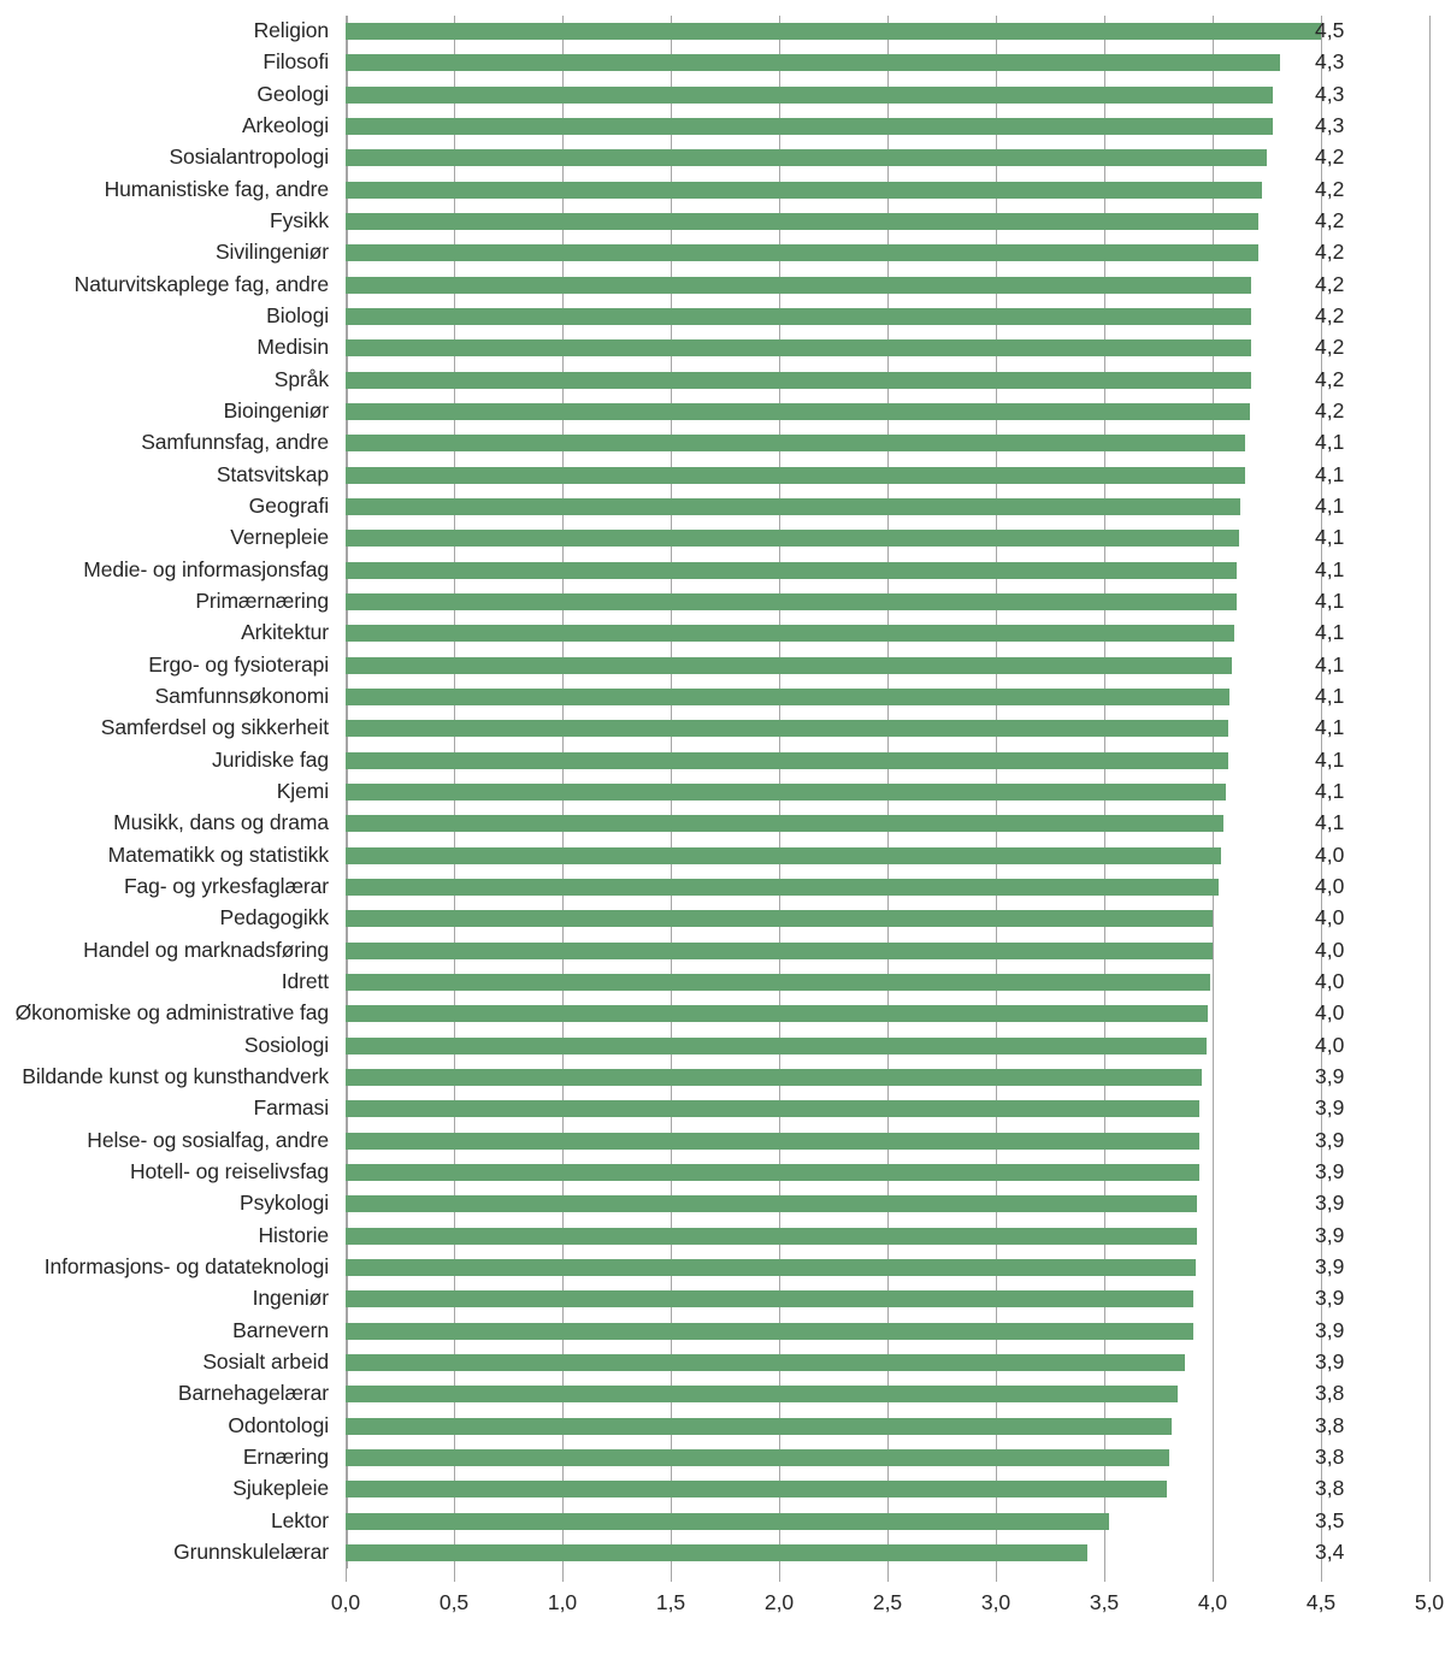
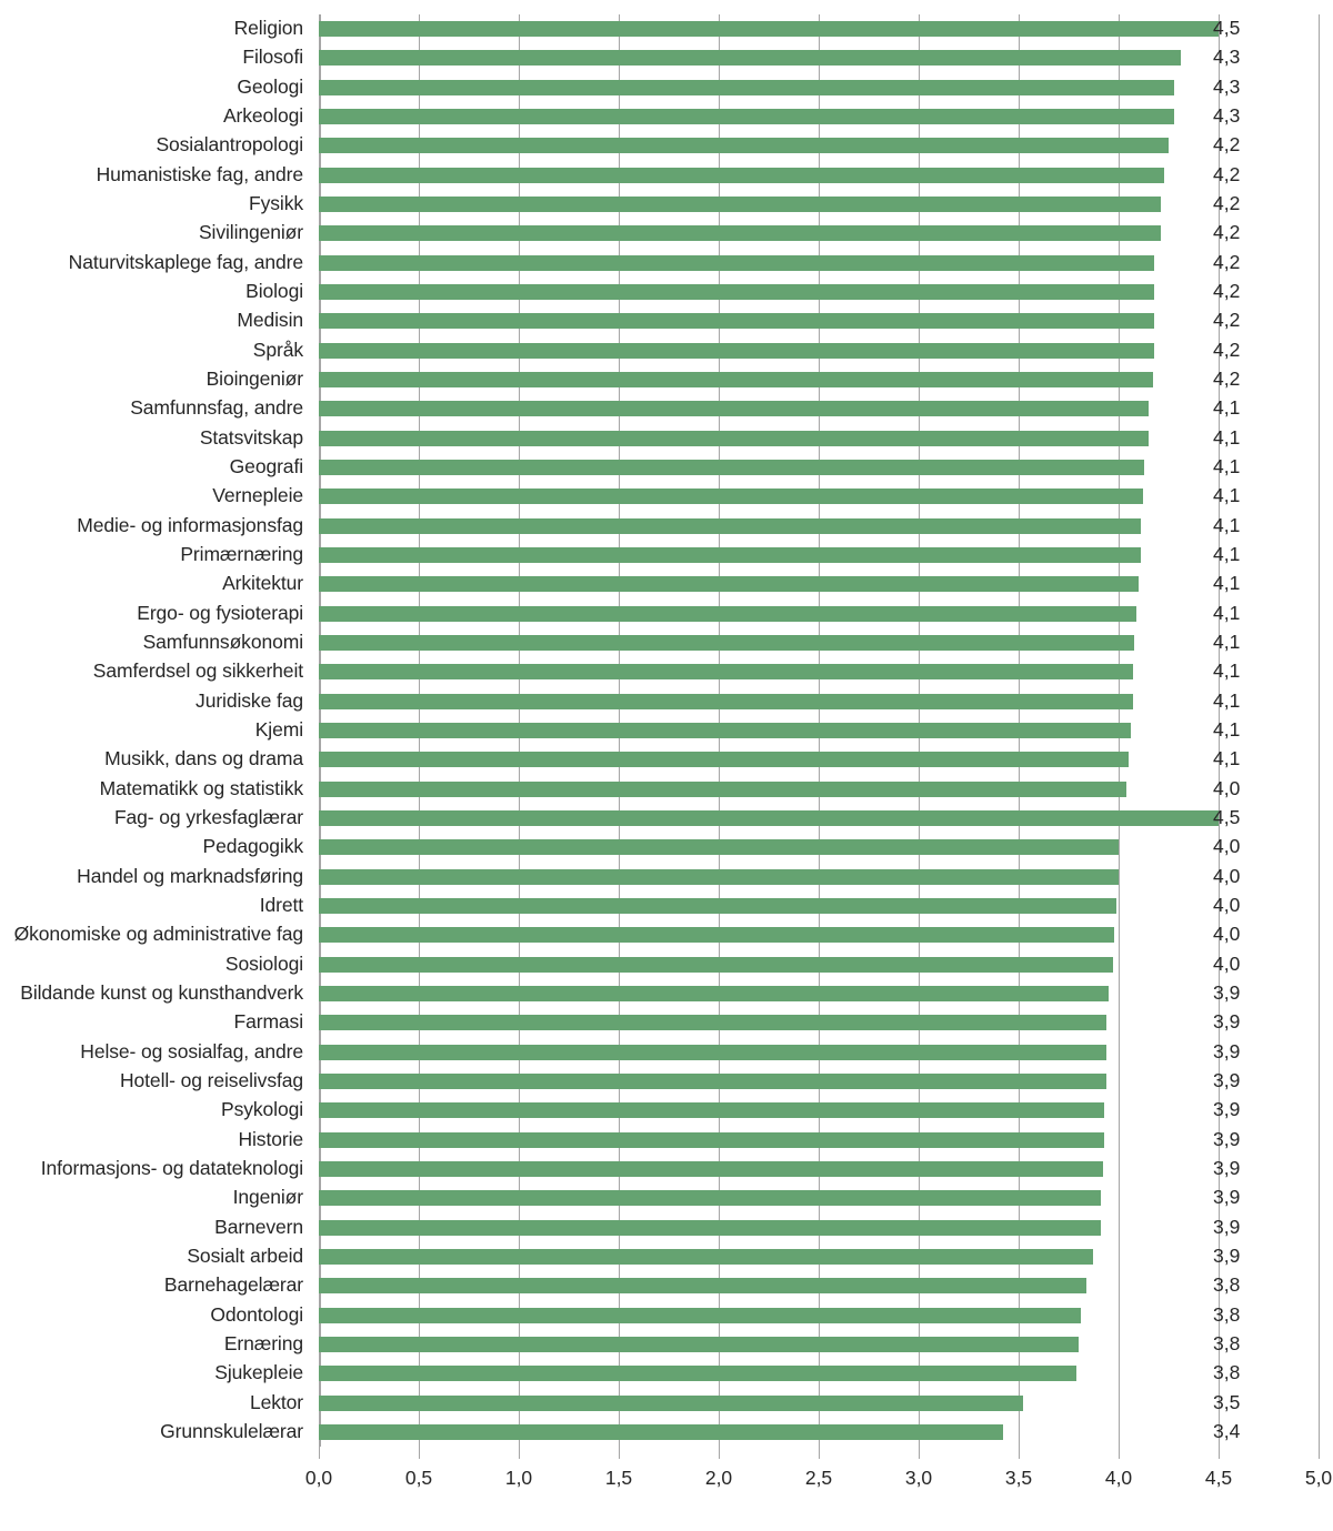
Fag- og yrkesfaglærar: 4,0 -> 4,5
